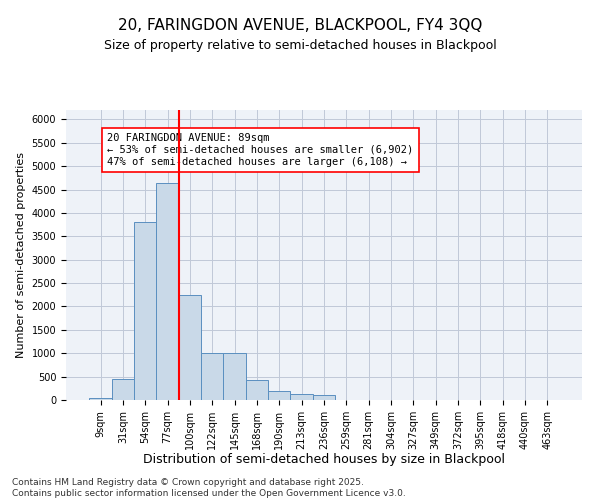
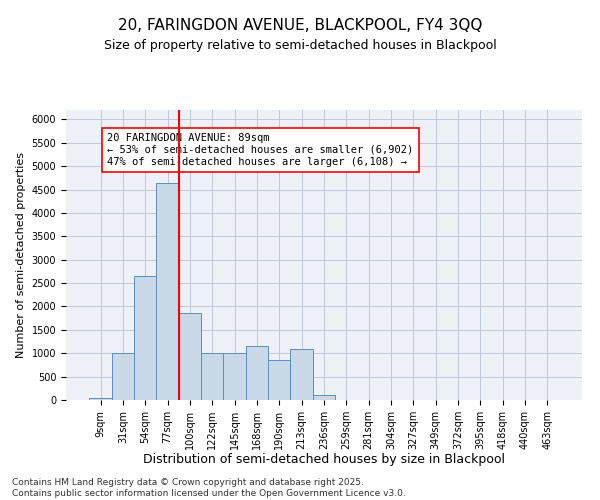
31sqm: 450 -> 1000
54sqm: 3800 -> 2650
100sqm: 2250 -> 1850
168sqm: 420 -> 1150
190sqm: 200 -> 850
213sqm: 120 -> 1100
